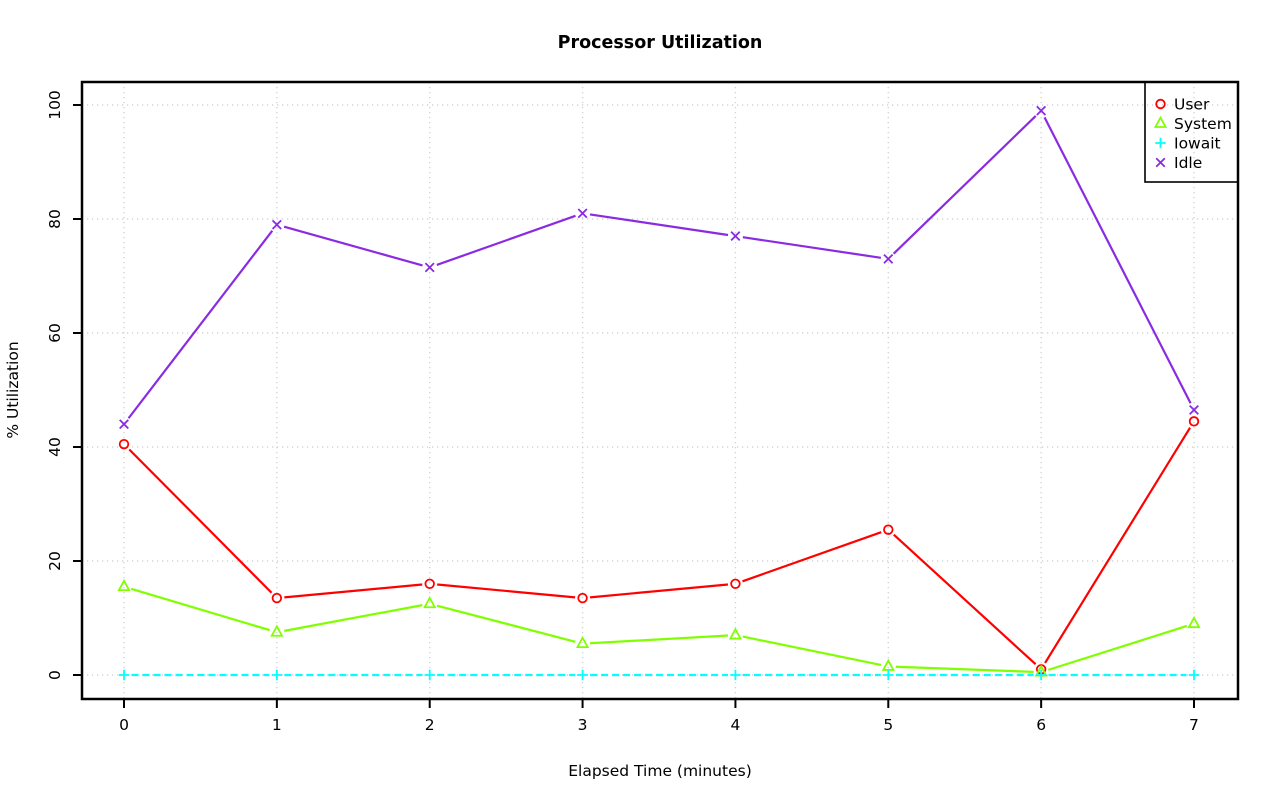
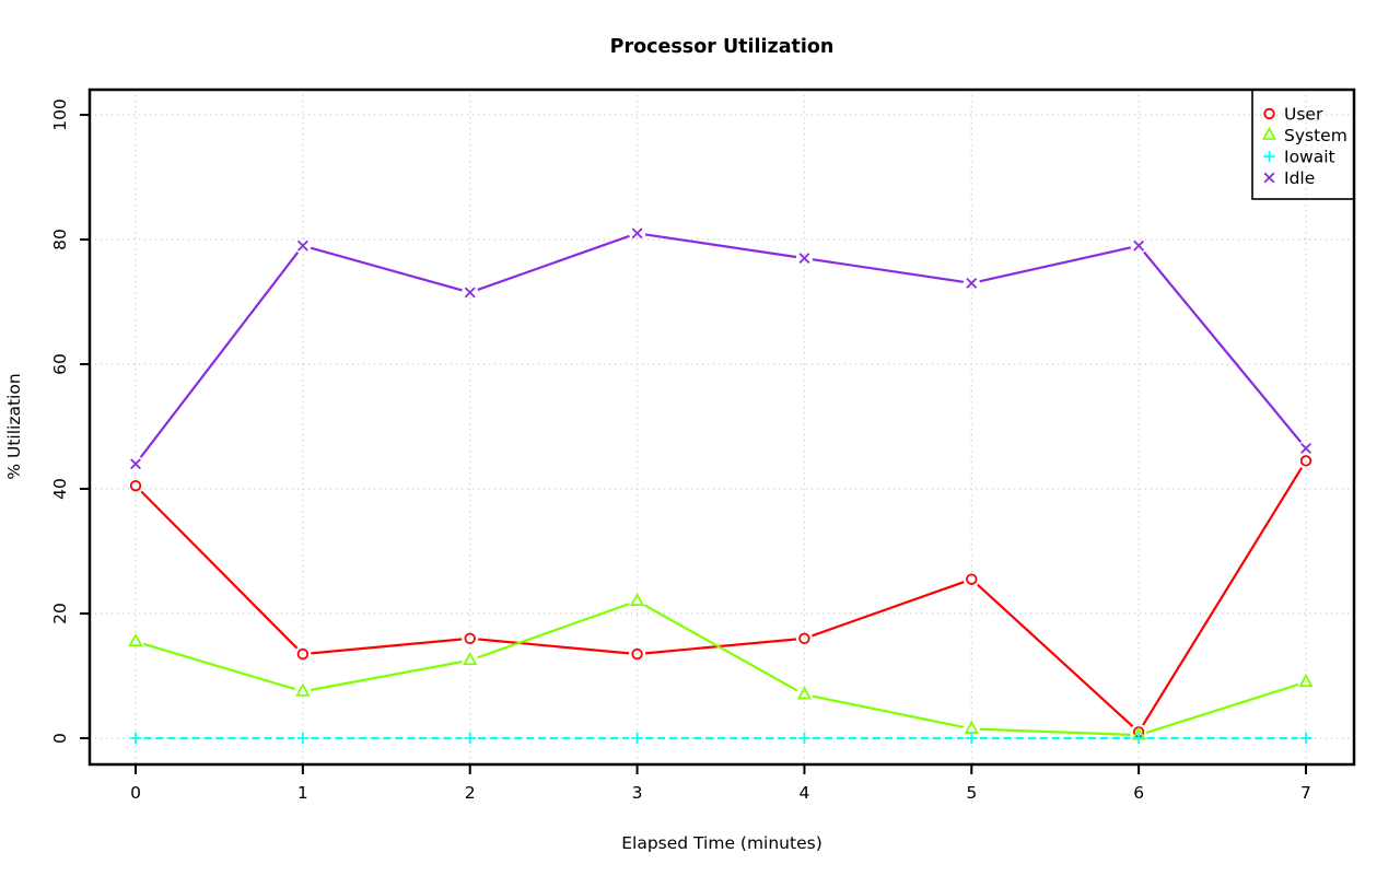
System/3: 6 -> 22
Idle/6: 99 -> 79
